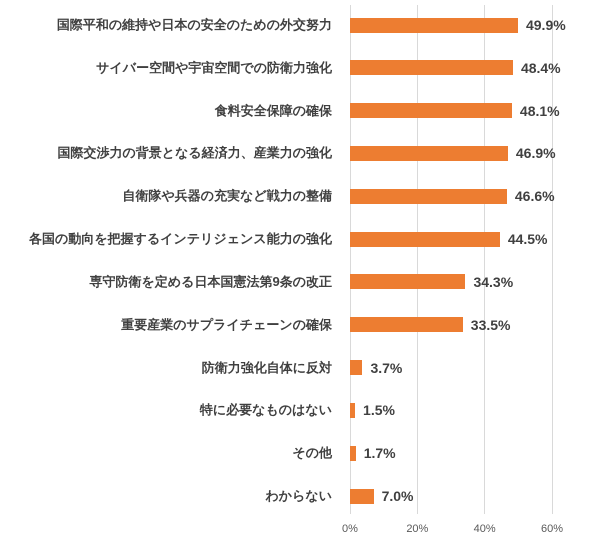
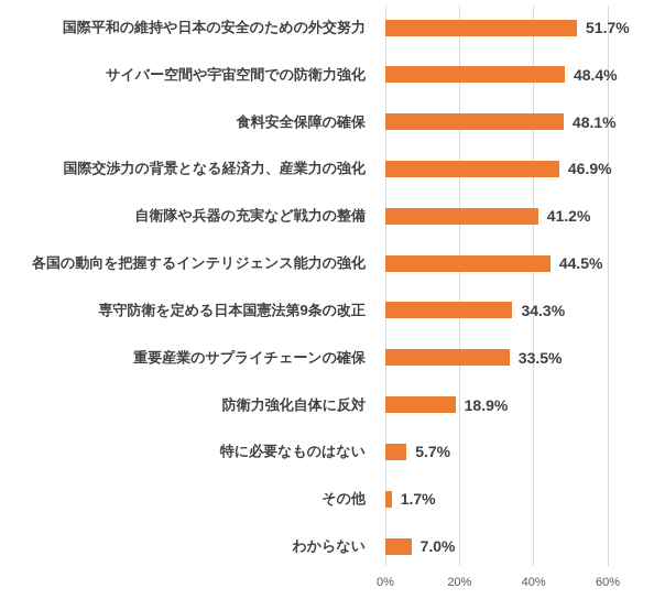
国際平和の維持や日本の安全のための外交努力: 49.9% -> 51.7%
自衛隊や兵器の充実など戦力の整備: 46.6% -> 41.2%
防衛力強化自体に反対: 3.7% -> 18.9%
特に必要なものはない: 1.5% -> 5.7%
